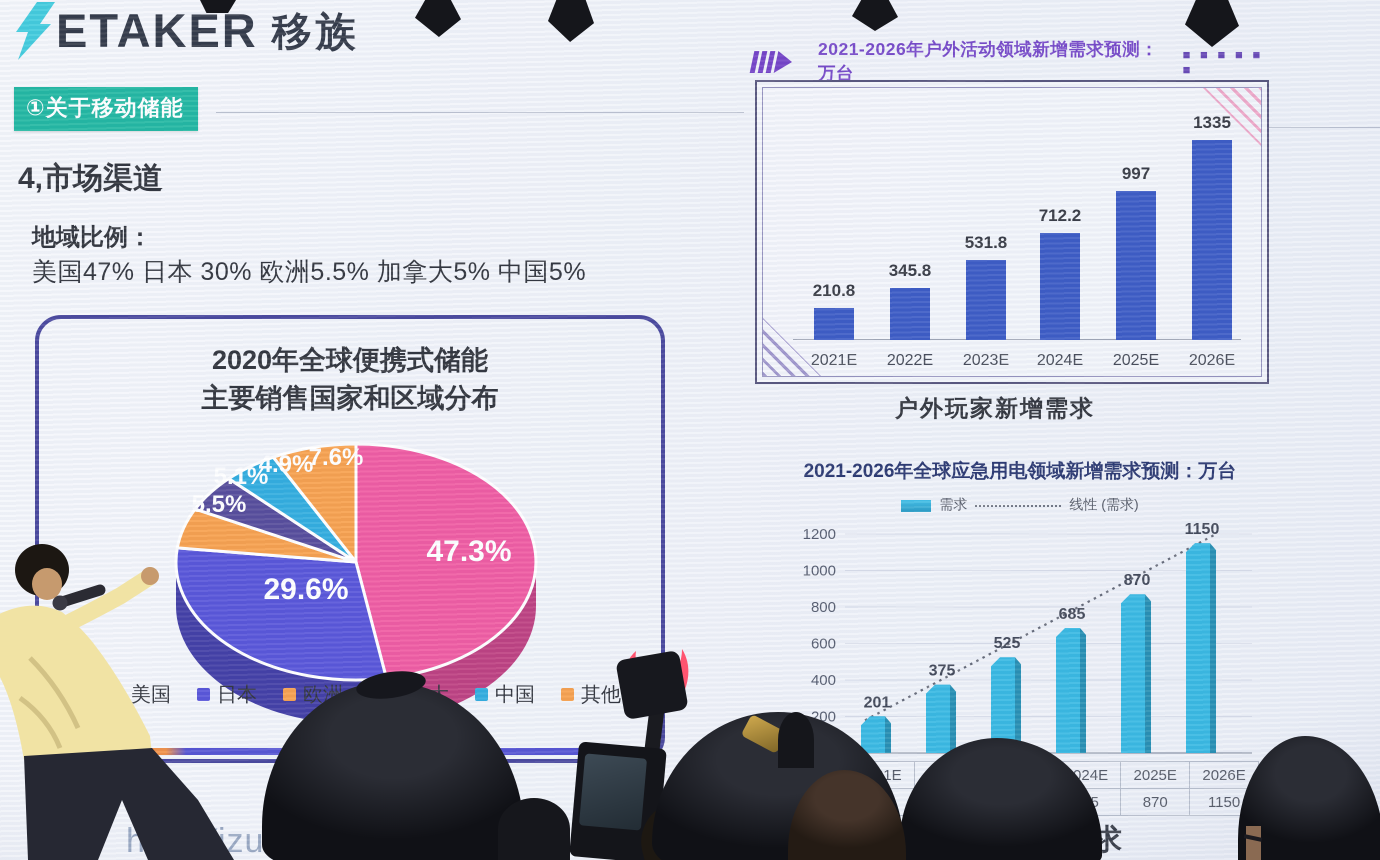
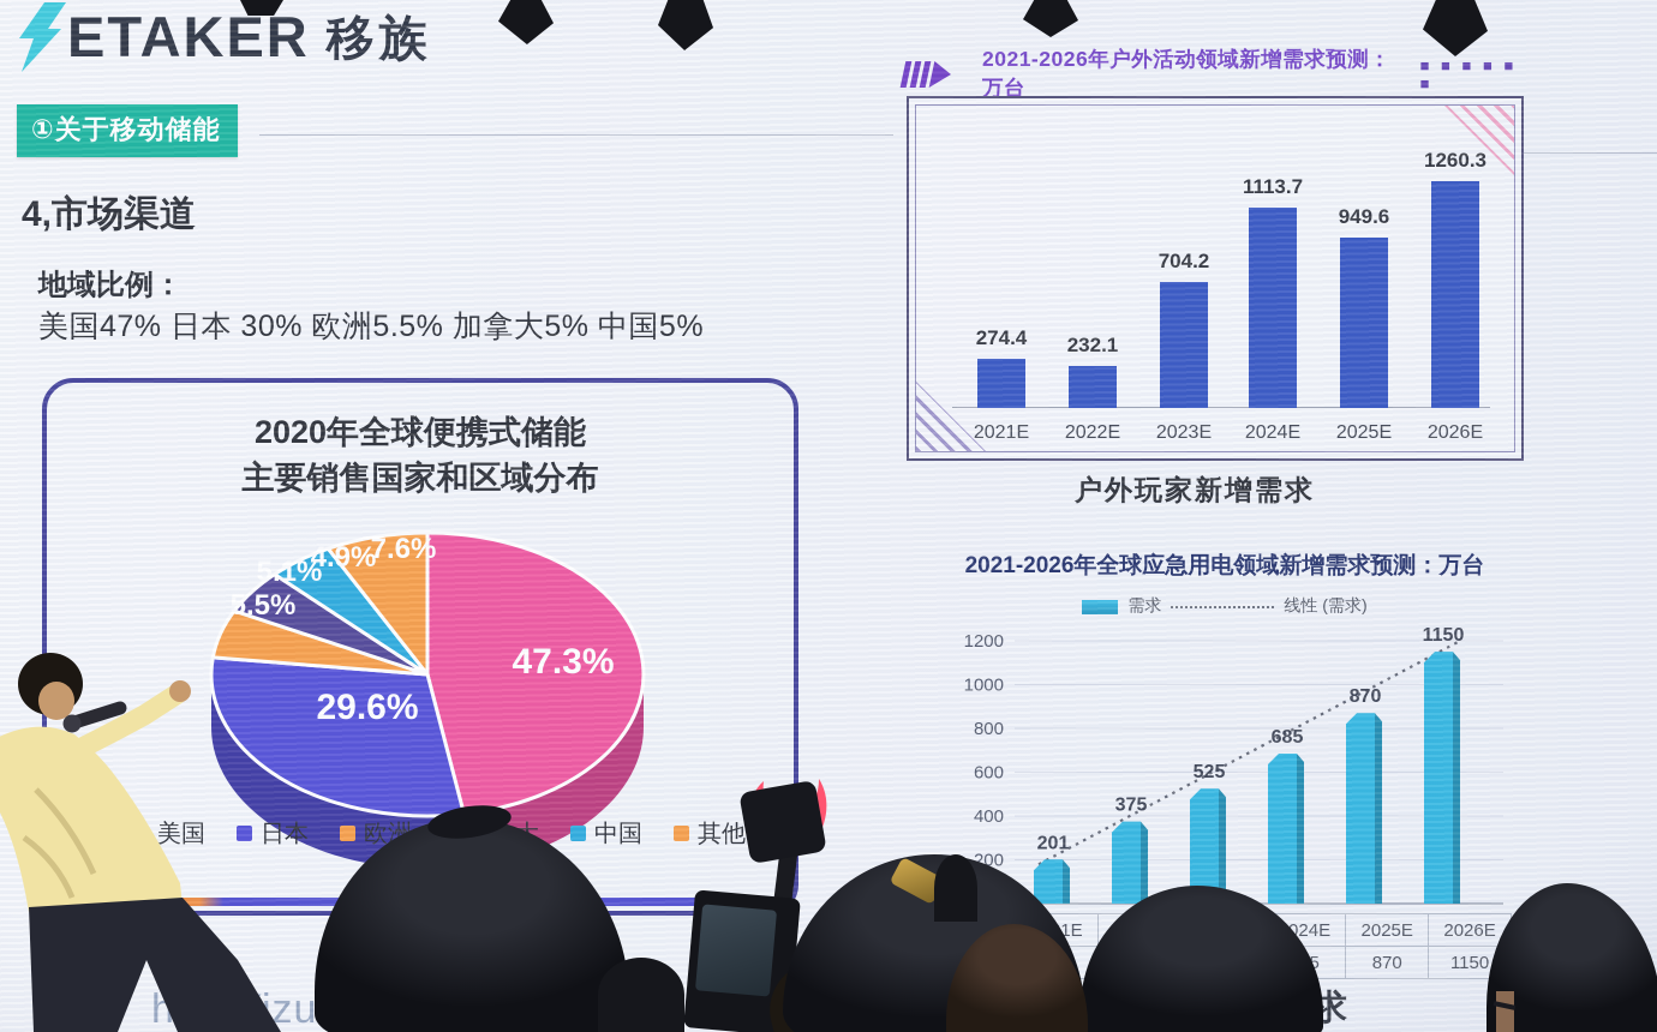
2021-2026年户外活动领域新增需求预测：万台/2021E: 210.8 -> 274.4
2021-2026年户外活动领域新增需求预测：万台/2022E: 345.8 -> 232.1
2021-2026年户外活动领域新增需求预测：万台/2023E: 531.8 -> 704.2
2021-2026年户外活动领域新增需求预测：万台/2024E: 712.2 -> 1113.7
2021-2026年户外活动领域新增需求预测：万台/2025E: 997 -> 949.6
2021-2026年户外活动领域新增需求预测：万台/2026E: 1335 -> 1260.3
